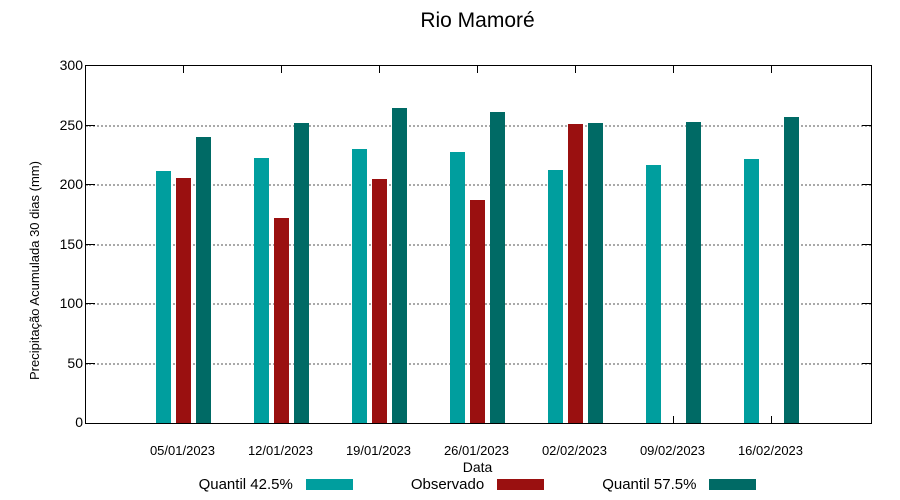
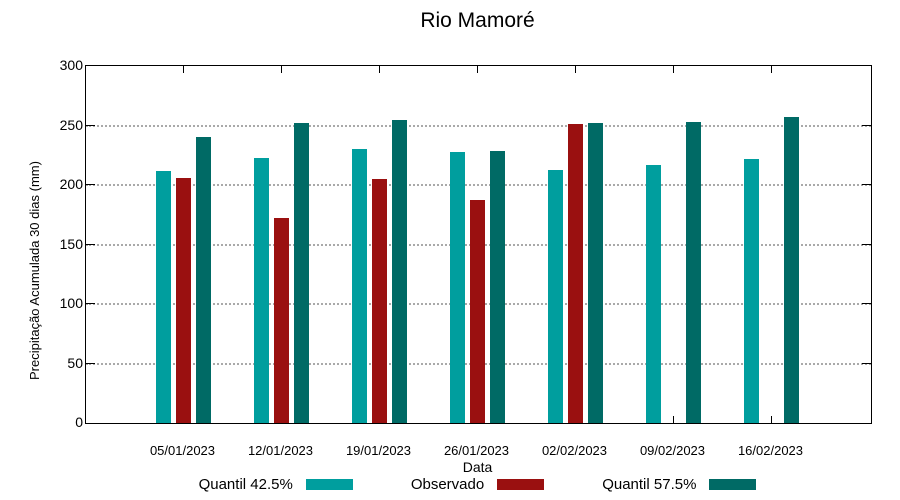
Quantil 57.5%/19/01/2023: 265 -> 255
Quantil 57.5%/26/01/2023: 261 -> 229
